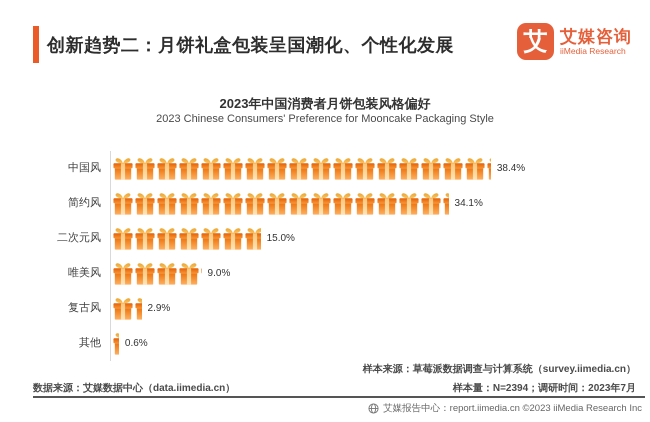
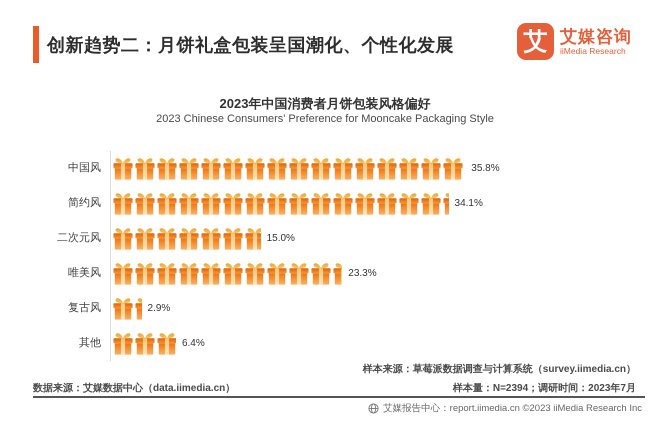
中国风: 38.4% -> 35.8%
唯美风: 9.0% -> 23.3%
其他: 0.6% -> 6.4%
